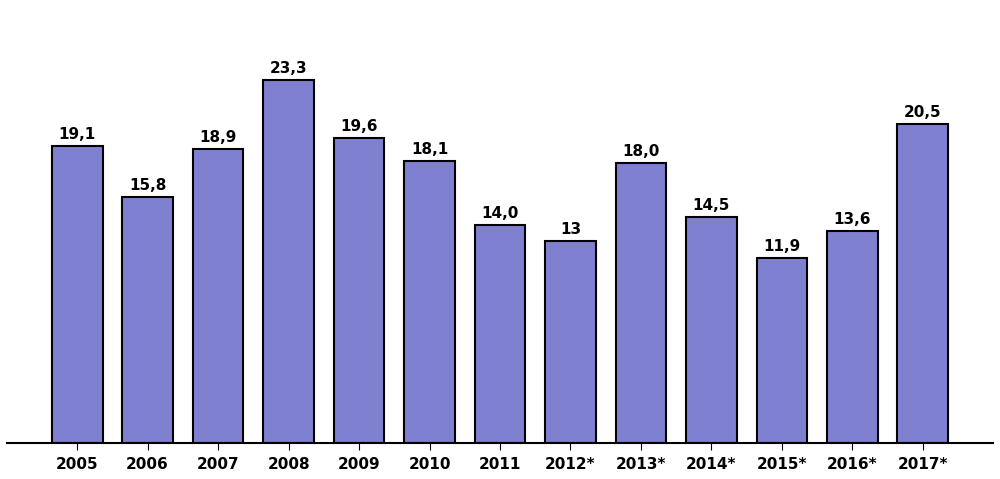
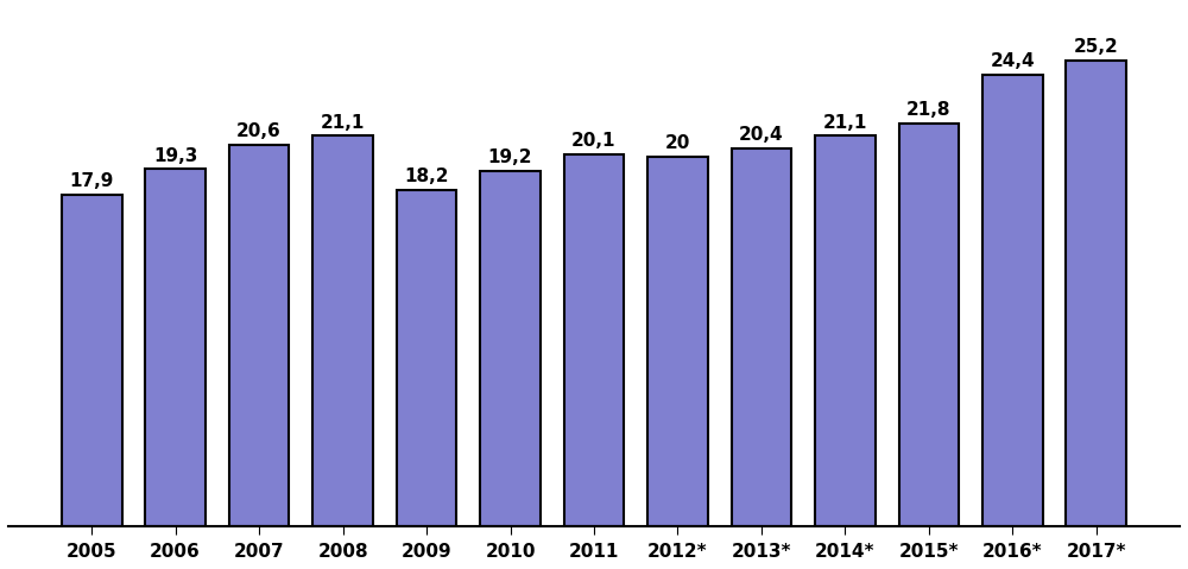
2005: 19,1 -> 17,9
2006: 15,8 -> 19,3
2007: 18,9 -> 20,6
2008: 23,3 -> 21,1
2009: 19,6 -> 18,2
2010: 18,1 -> 19,2
2011: 14,0 -> 20,1
2012*: 13 -> 20
2013*: 18,0 -> 20,4
2014*: 14,5 -> 21,1
2015*: 11,9 -> 21,8
2016*: 13,6 -> 24,4
2017*: 20,5 -> 25,2
